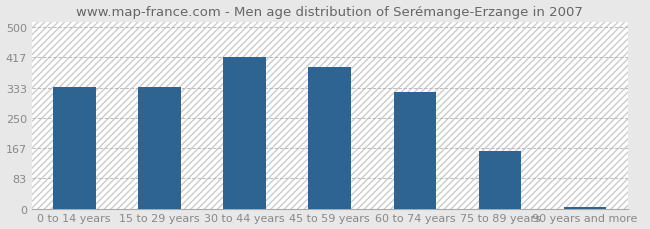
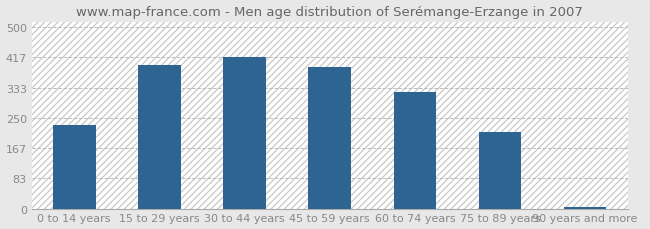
0 to 14 years: 335 -> 230
15 to 29 years: 335 -> 395
75 to 89 years: 158 -> 210
